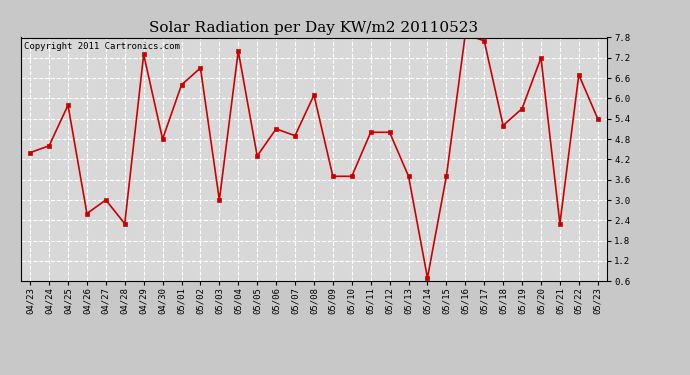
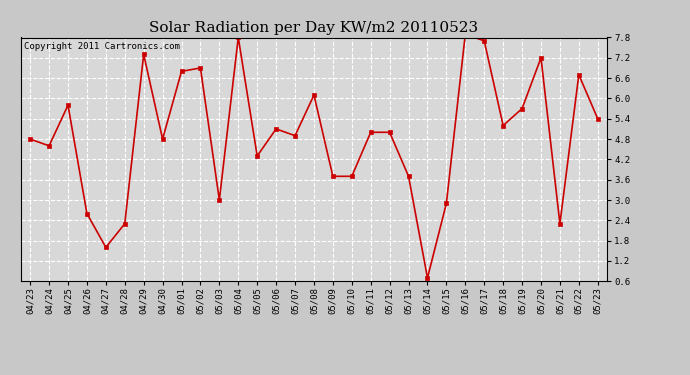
04/23: 4.4 -> 4.8
04/27: 3.0 -> 1.6
05/01: 6.4 -> 6.8
05/04: 7.4 -> 7.8
05/15: 3.7 -> 2.9
